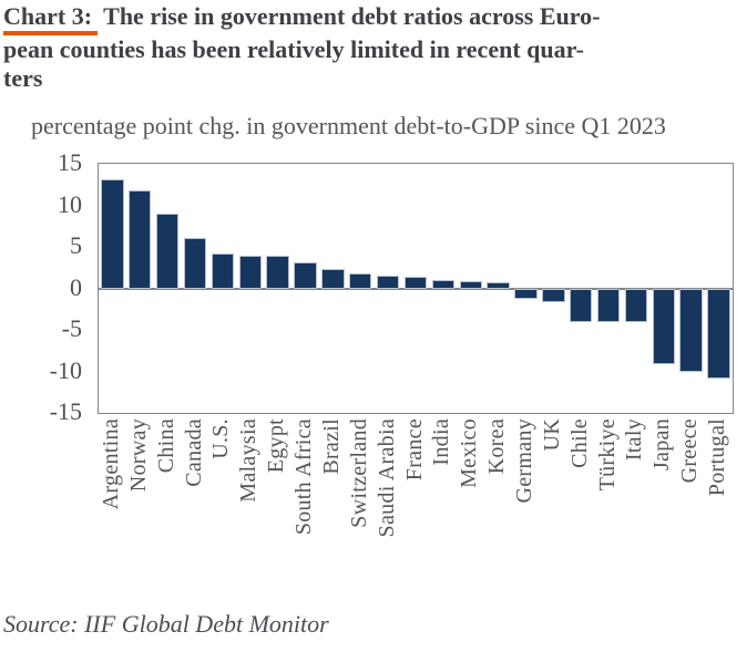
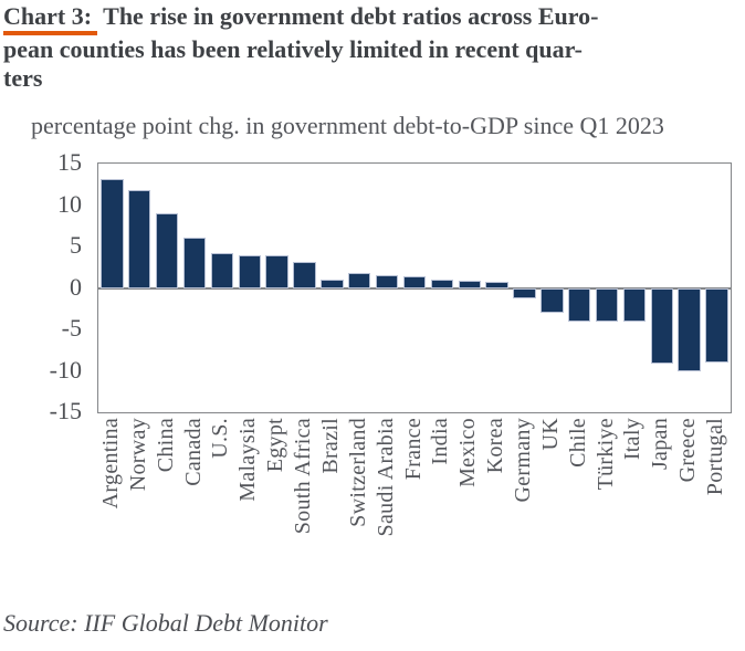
Brazil: 2 -> 1
UK: -2 -> -3
Portugal: -11 -> -9
